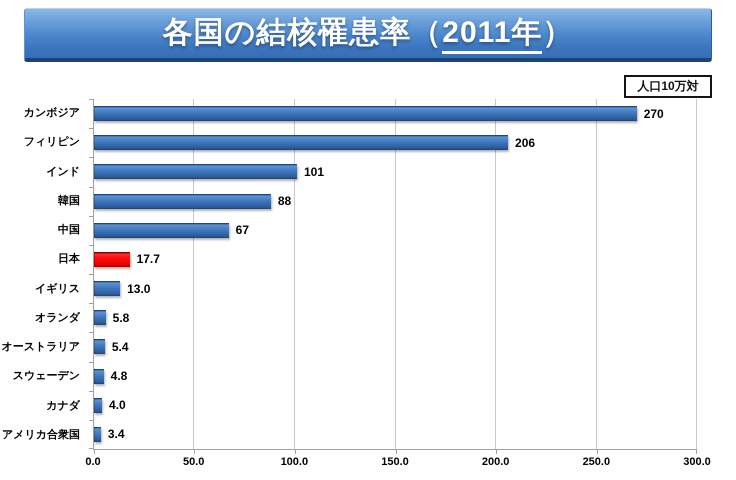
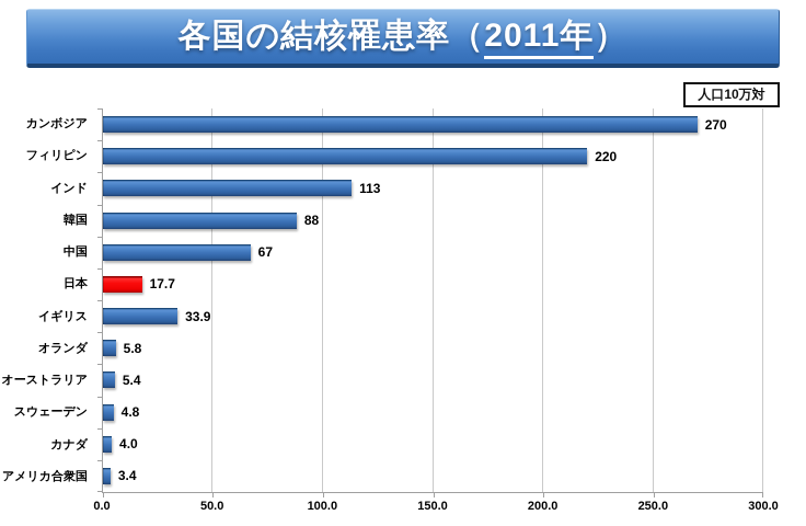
フィリピン: 206 -> 220
インド: 101 -> 113
イギリス: 13.0 -> 33.9
